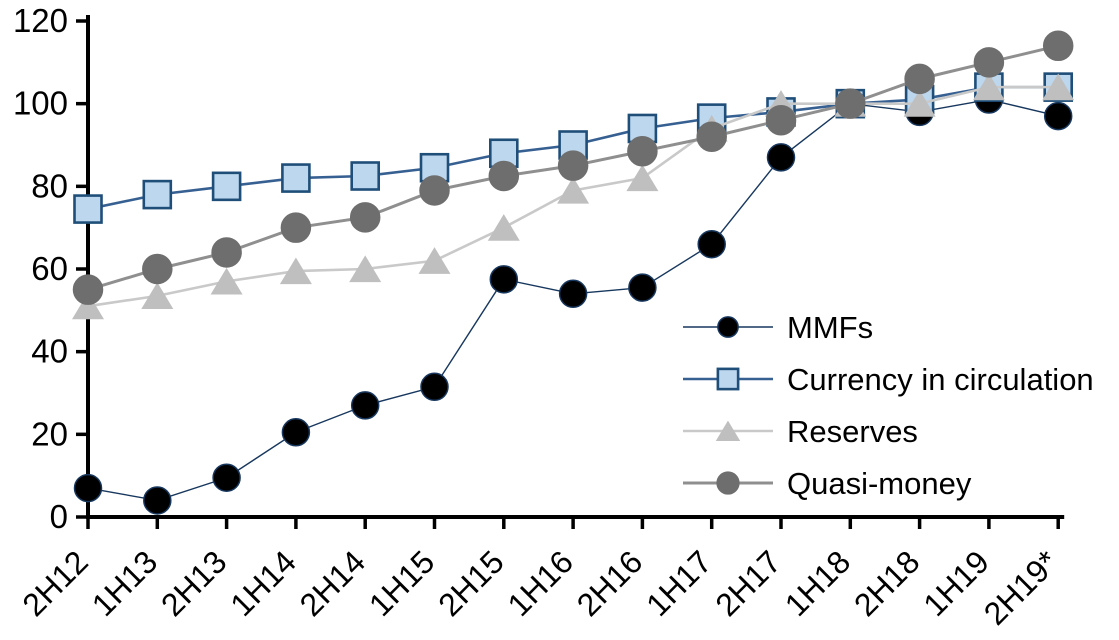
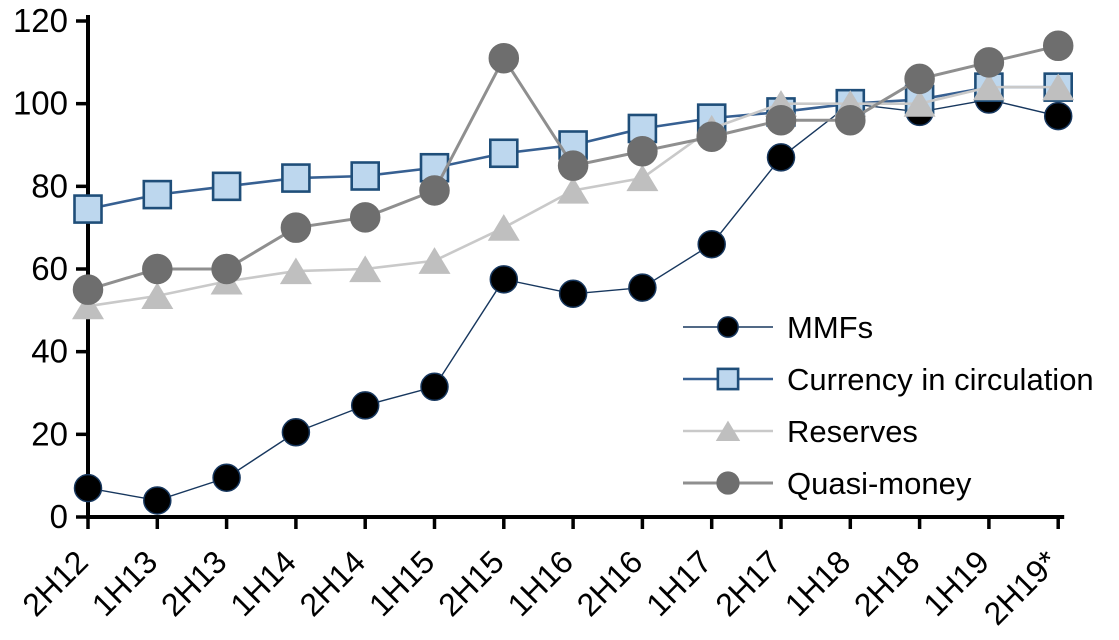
Quasi-money/2H13: 64 -> 60
Quasi-money/2H15: 82 -> 111
Quasi-money/1H18: 100 -> 96
